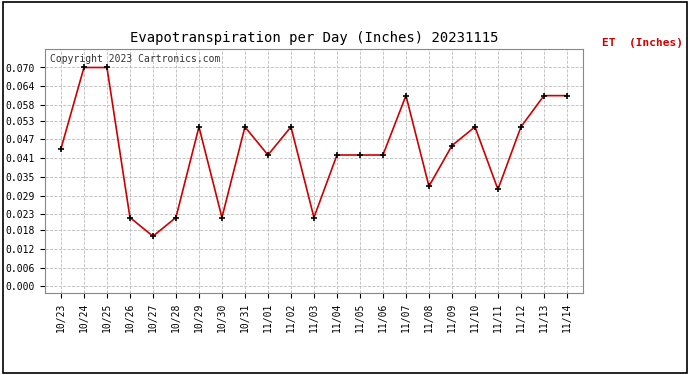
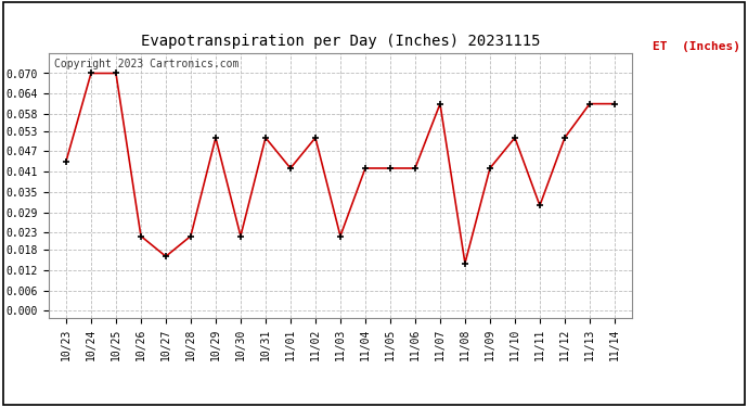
11/08: 0.032 -> 0.014
11/09: 0.045 -> 0.042
